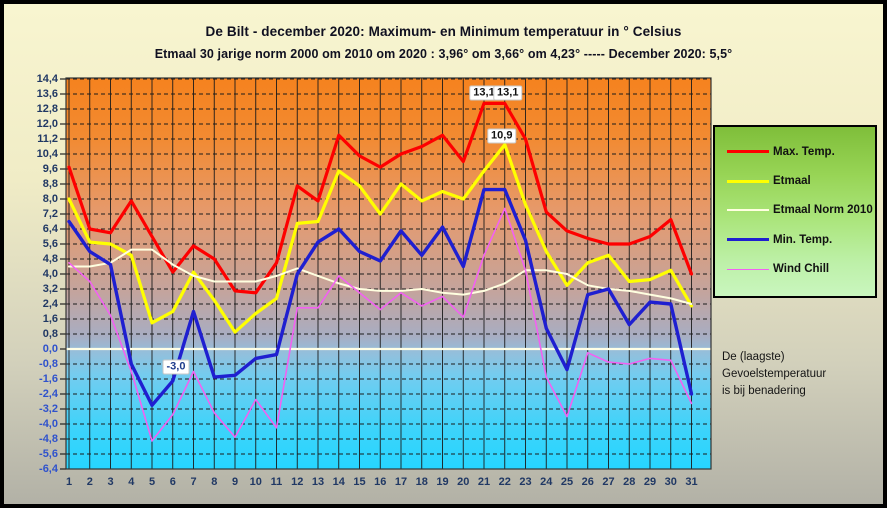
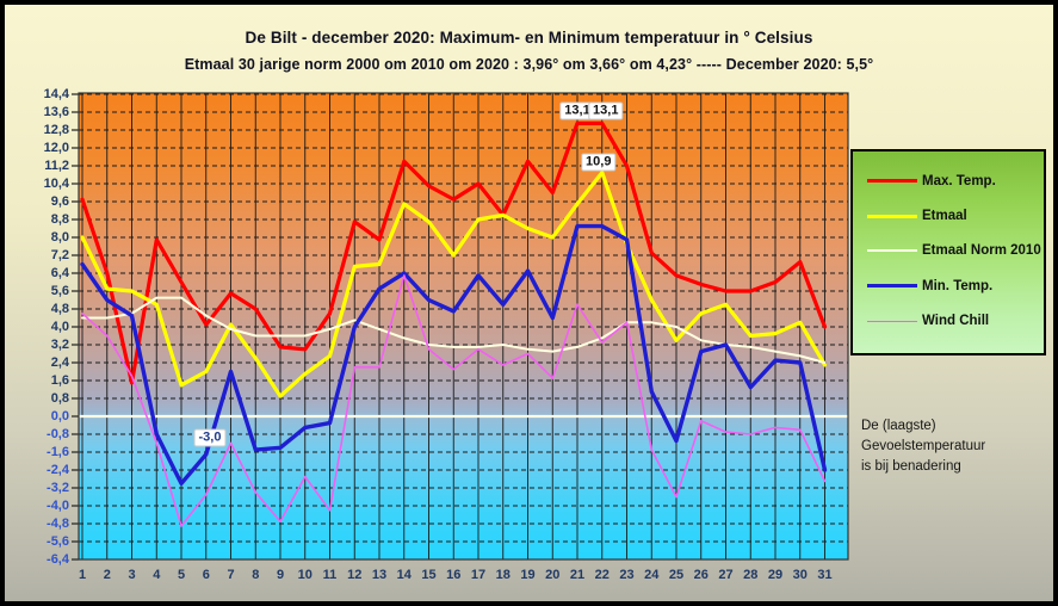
Max. Temp./3: 6,2 -> 1,5
Wind Chill/14: 3,9 -> 6,3
Max. Temp./18: 10,8 -> 9,0
Etmaal/18: 7,9 -> 9,0
Wind Chill/22: 7,5 -> 3,3
Min. Temp./23: 5,8 -> 7,9
